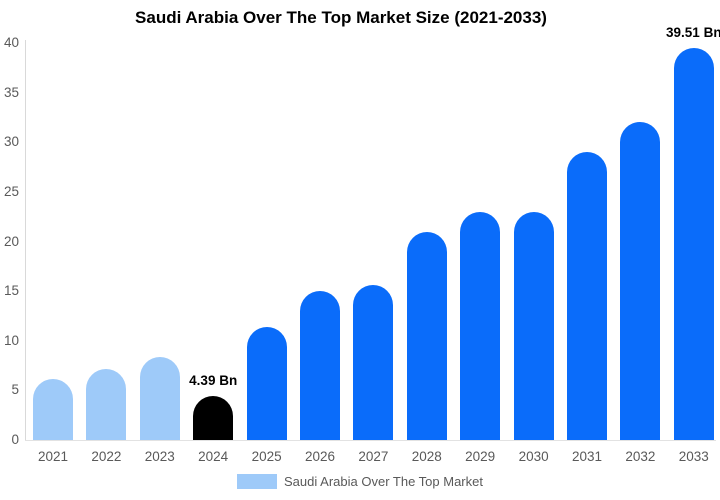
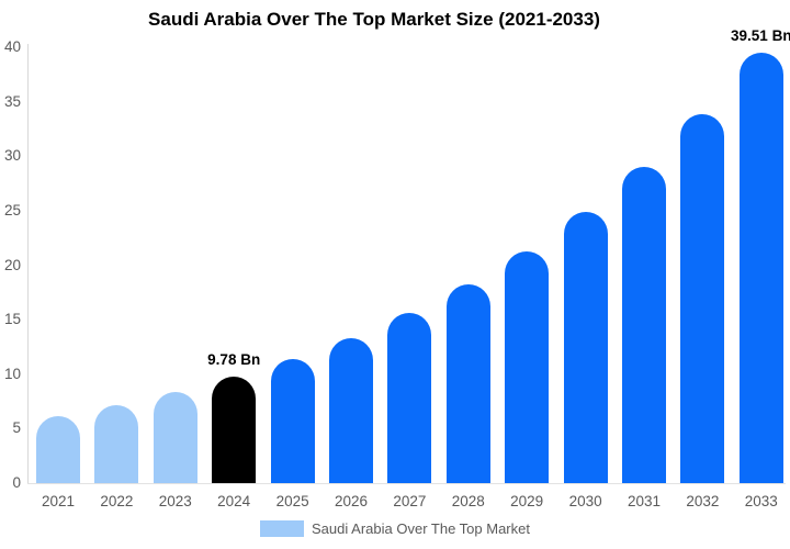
2024: 4.39 -> 9.78
2026: 15 -> 13
2028: 21 -> 18
2029: 23 -> 21
2030: 23 -> 25
2032: 32 -> 34
